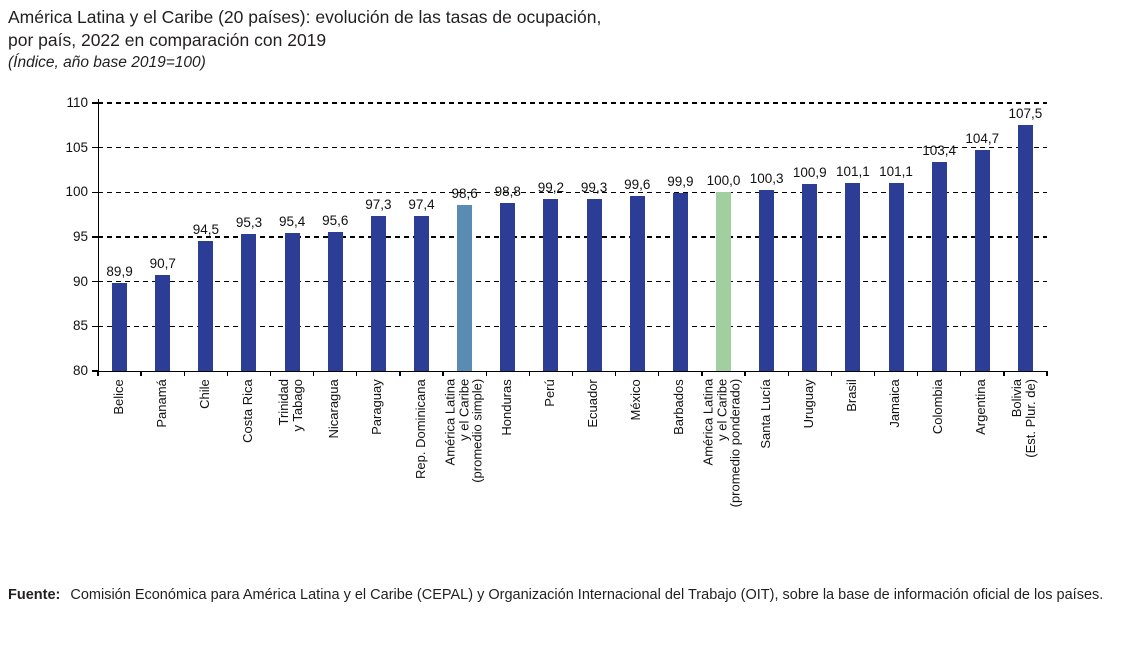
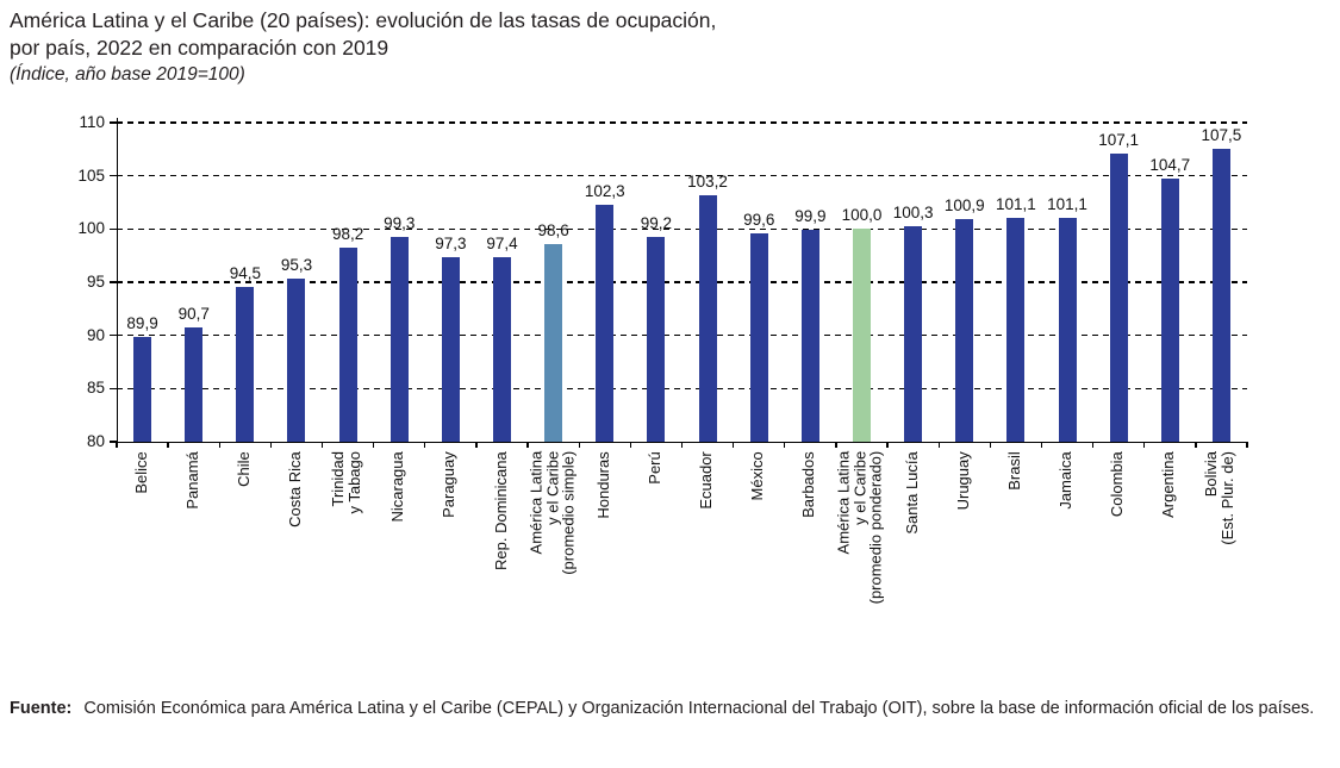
Trinidad y Tabago: 95,4 -> 98,2
Nicaragua: 95,6 -> 99,3
Honduras: 98,8 -> 102,3
Ecuador: 99,3 -> 103,2
Colombia: 103,4 -> 107,1
